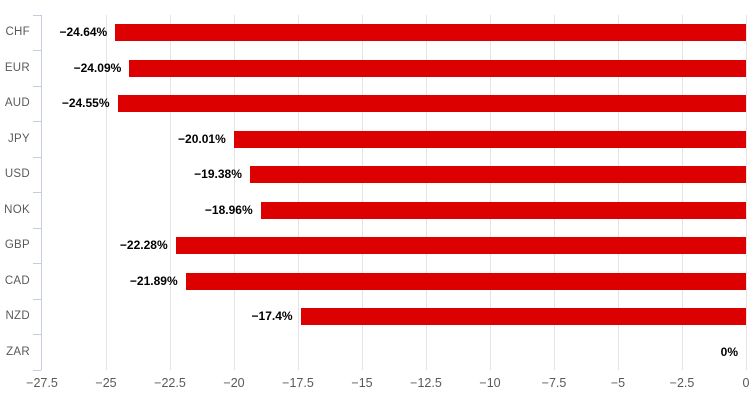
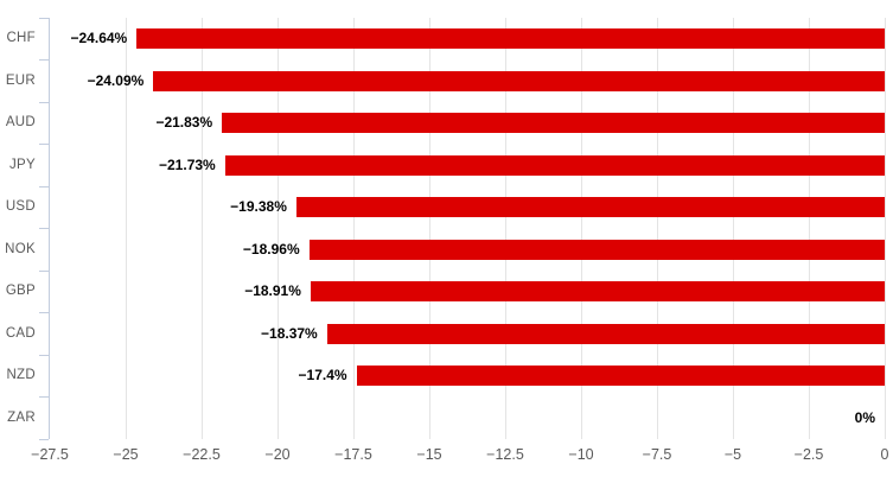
AUD: −24.55% -> −21.83%
JPY: −20.01% -> −21.73%
GBP: −22.28% -> −18.91%
CAD: −21.89% -> −18.37%
